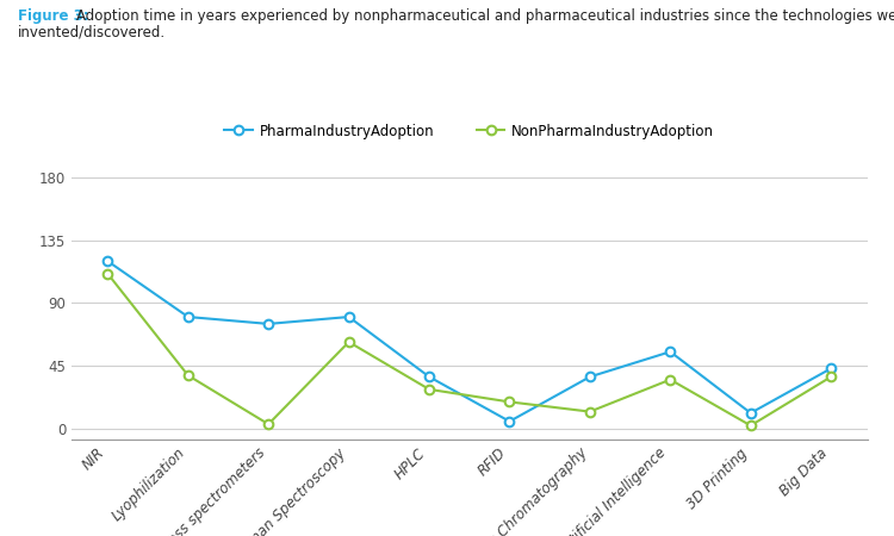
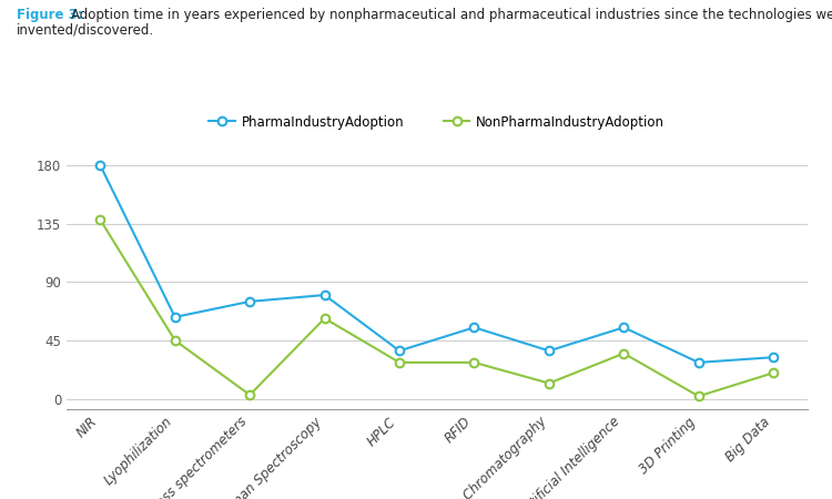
PharmaIndustryAdoption/NIR: 120 -> 180
NonPharmaIndustryAdoption/NIR: 111 -> 138
PharmaIndustryAdoption/Lyophilization: 80 -> 63
NonPharmaIndustryAdoption/Lyophilization: 38 -> 45
PharmaIndustryAdoption/RFID: 5 -> 55
NonPharmaIndustryAdoption/RFID: 19 -> 28
PharmaIndustryAdoption/3D Printing: 11 -> 28
PharmaIndustryAdoption/Big Data: 43 -> 32
NonPharmaIndustryAdoption/Big Data: 37 -> 20
